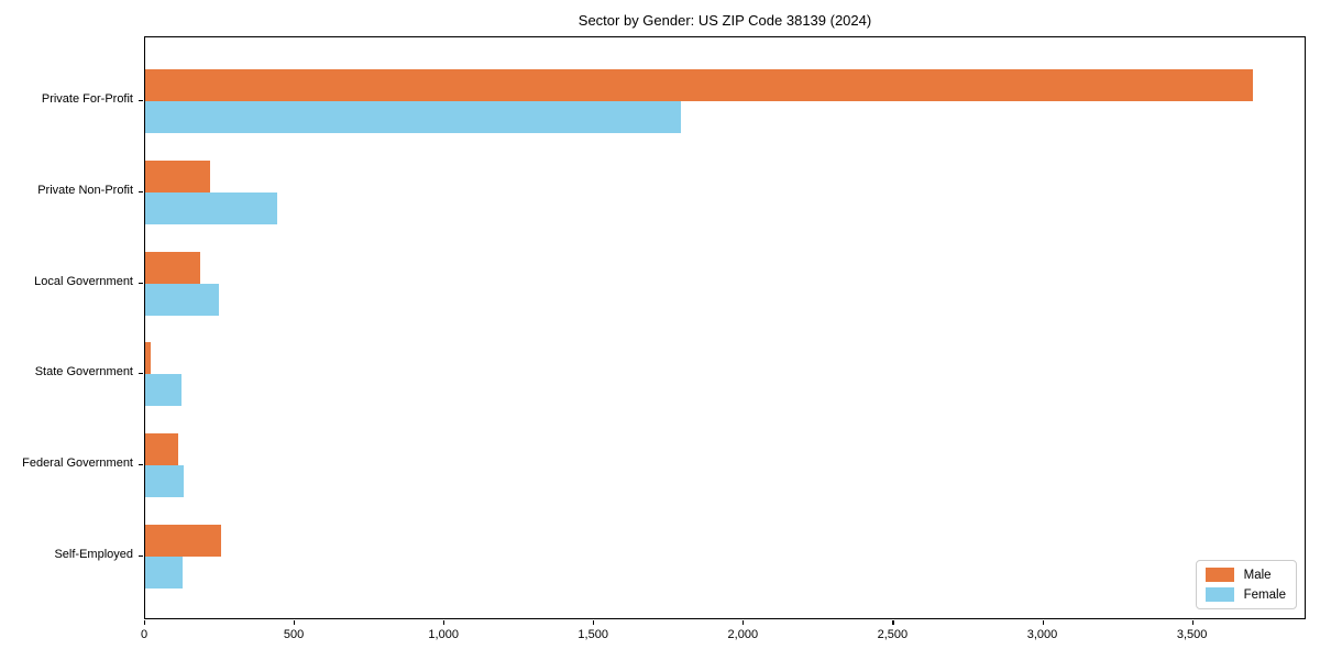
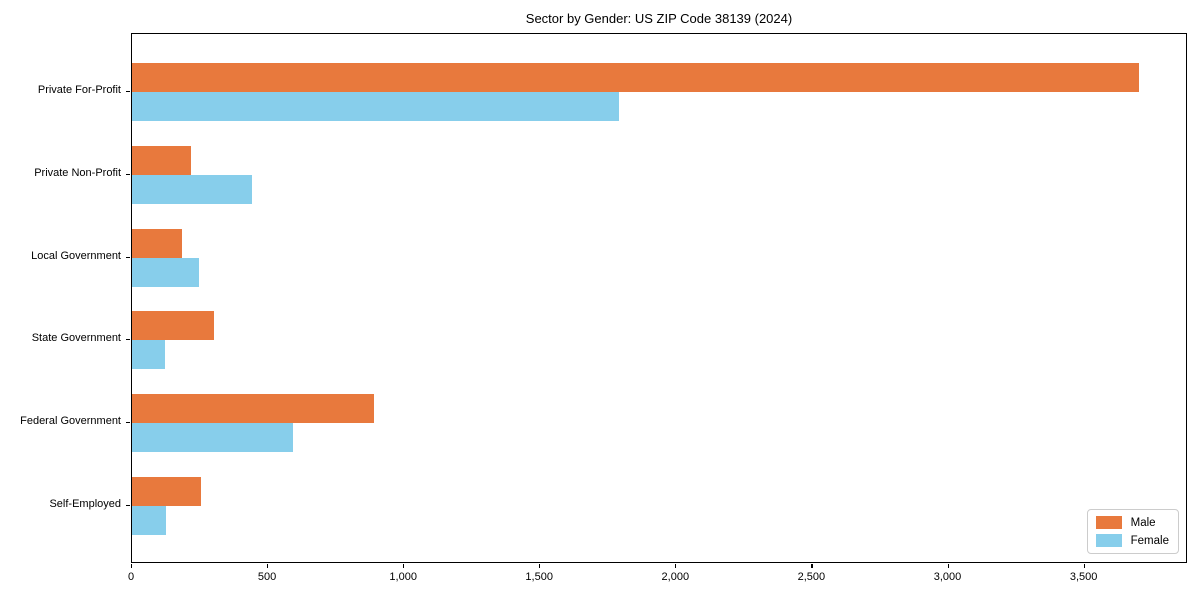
Male/State Government: 20 -> 300
Male/Federal Government: 110 -> 890
Female/Federal Government: 130 -> 590
